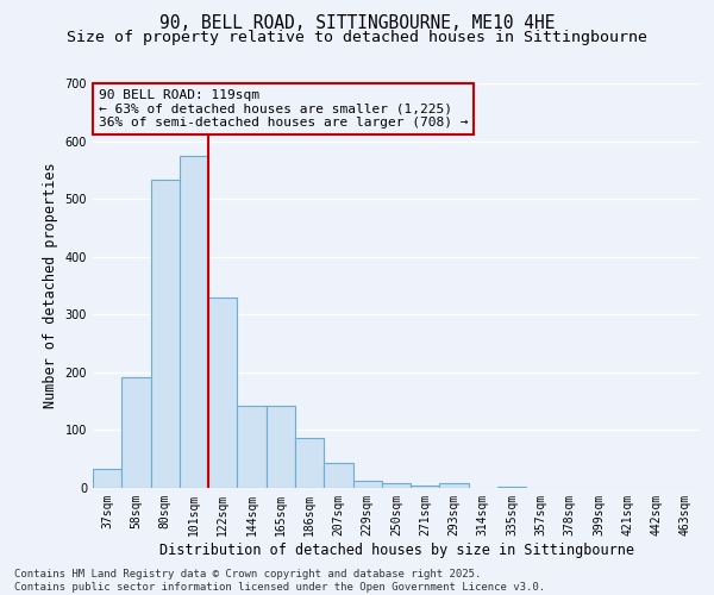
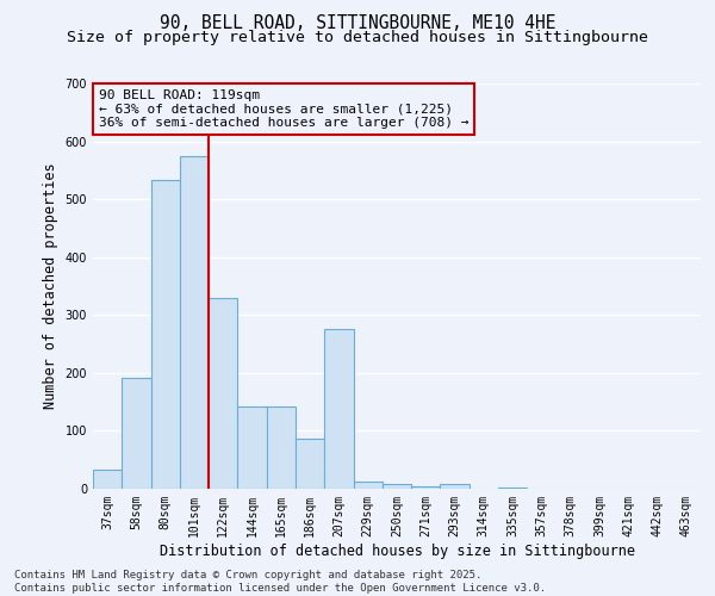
207sqm: 44 -> 275
